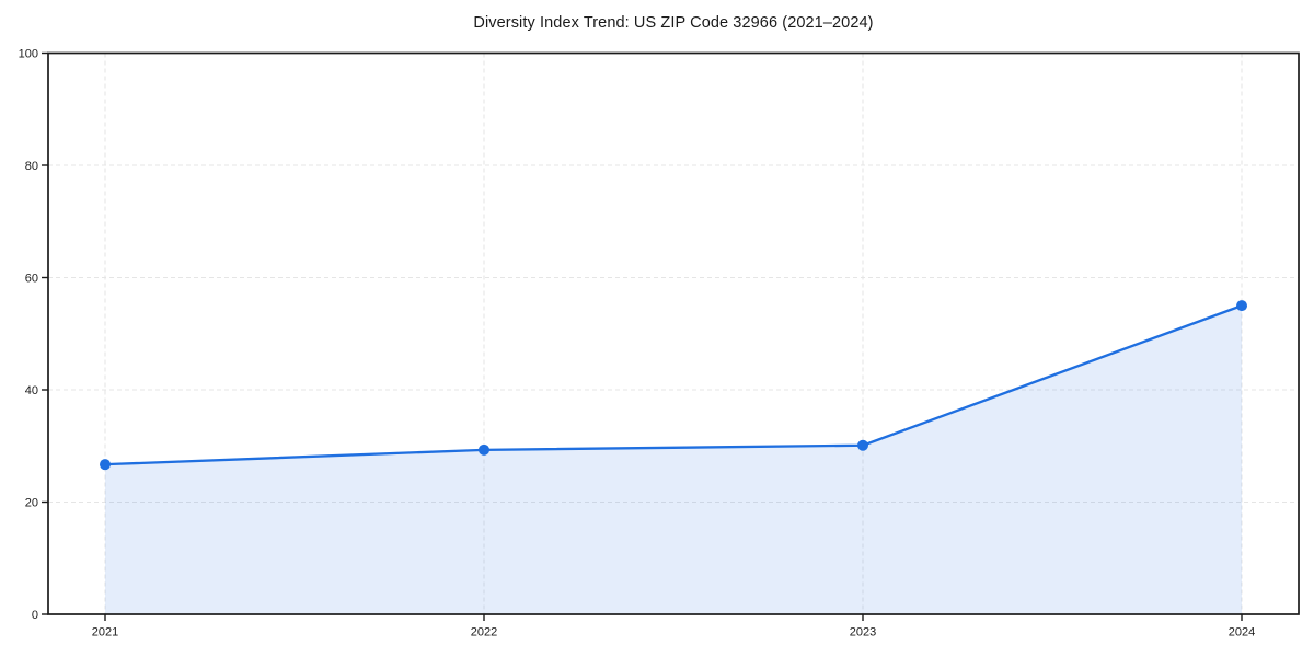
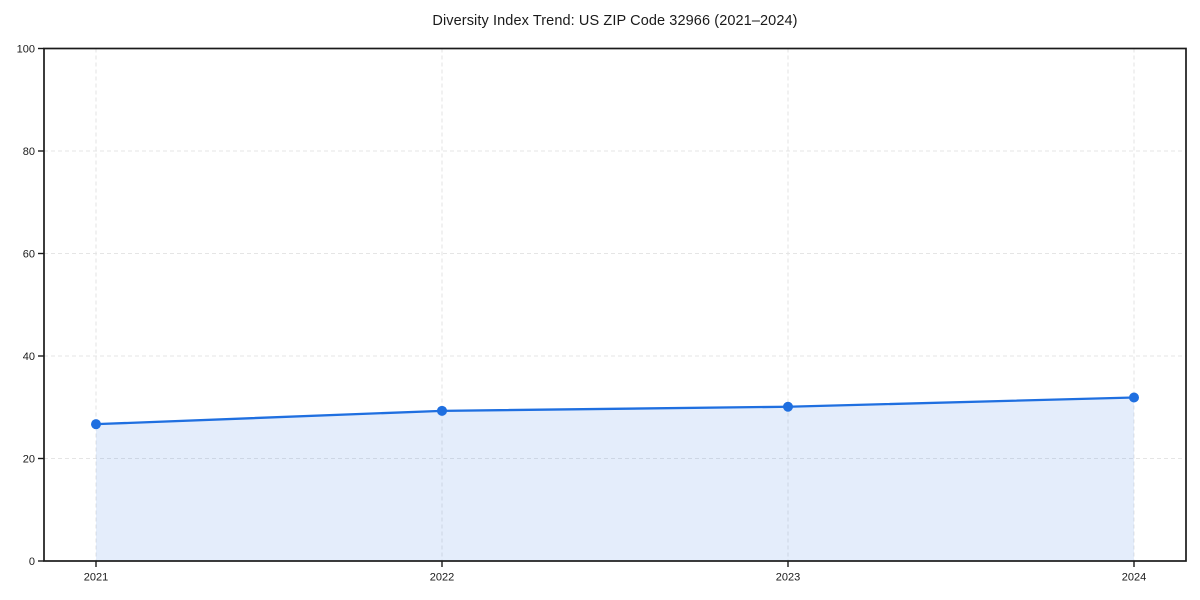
2024: 55 -> 32
